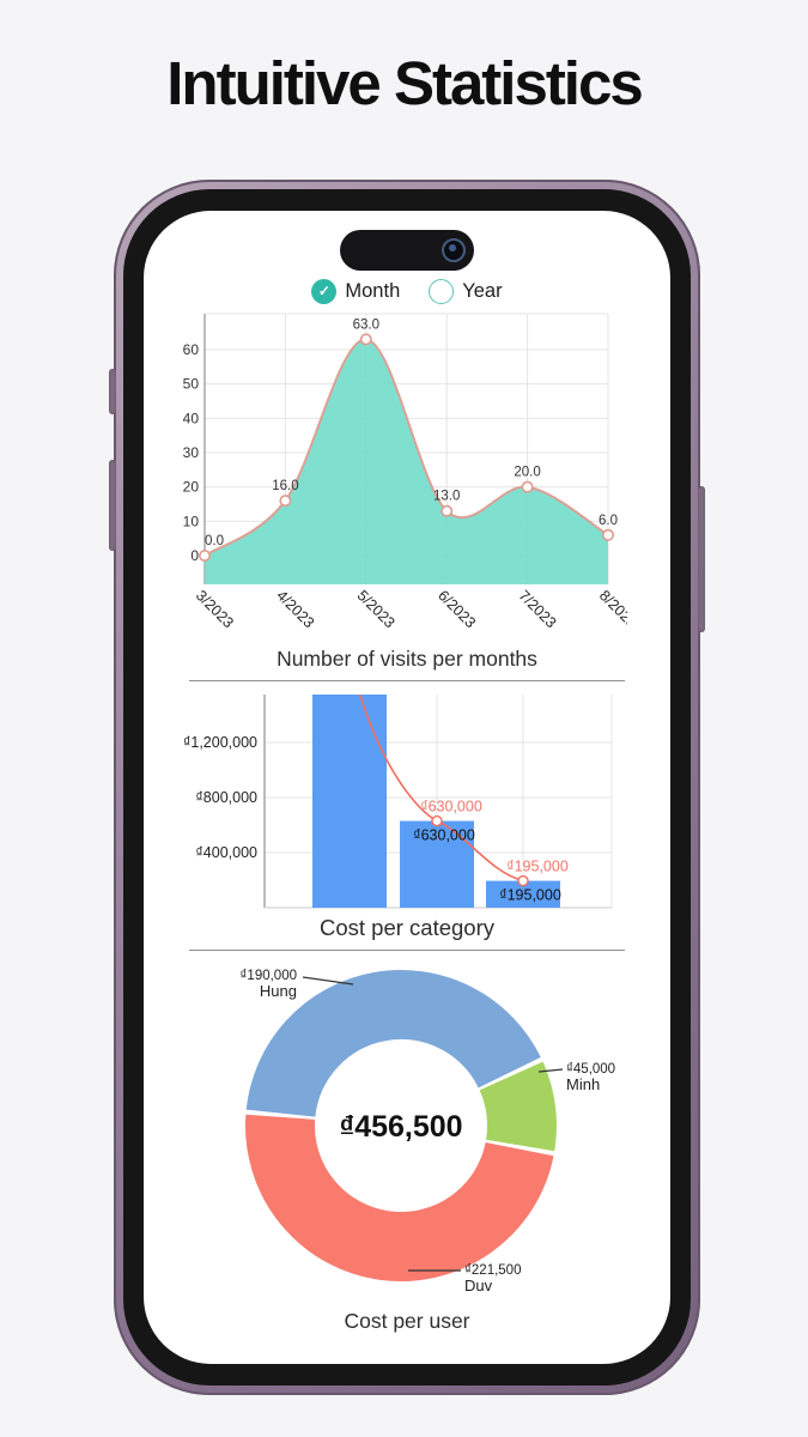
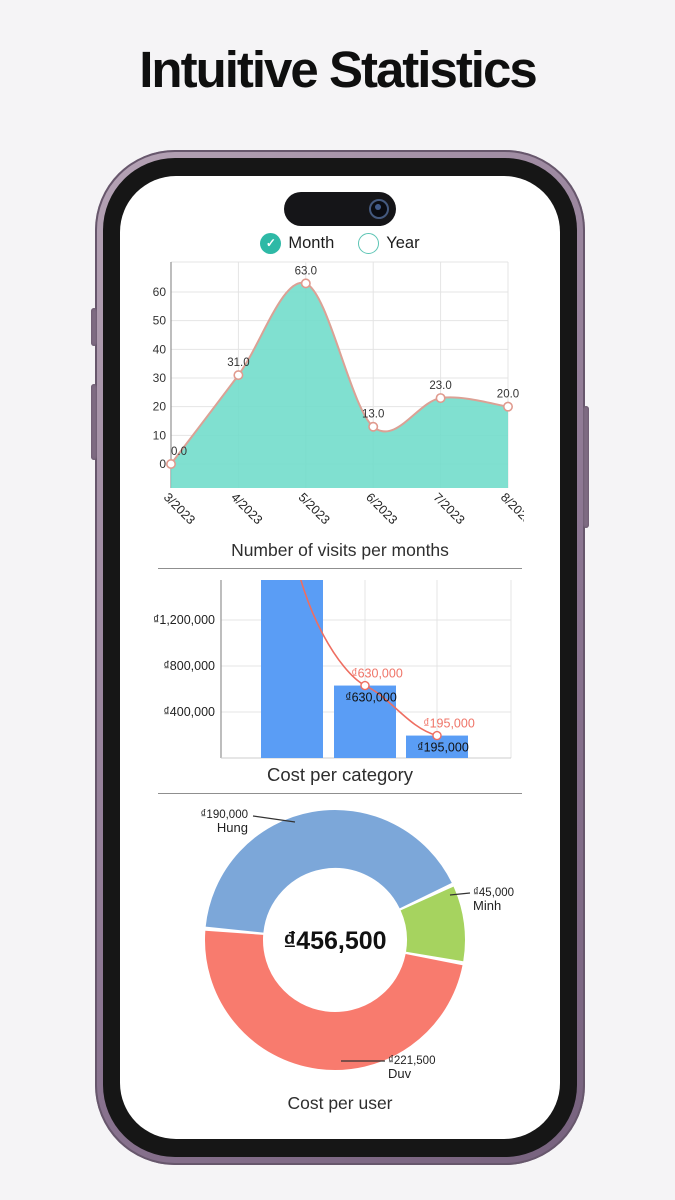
Number of visits per months/4/2023: 16.0 -> 31.0
Number of visits per months/7/2023: 20.0 -> 23.0
Number of visits per months/8/2023: 6.0 -> 20.0
